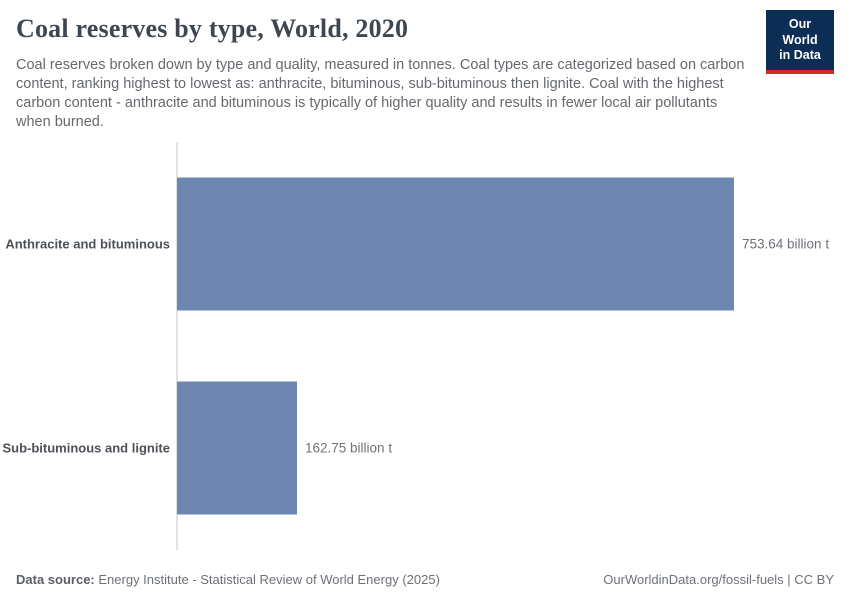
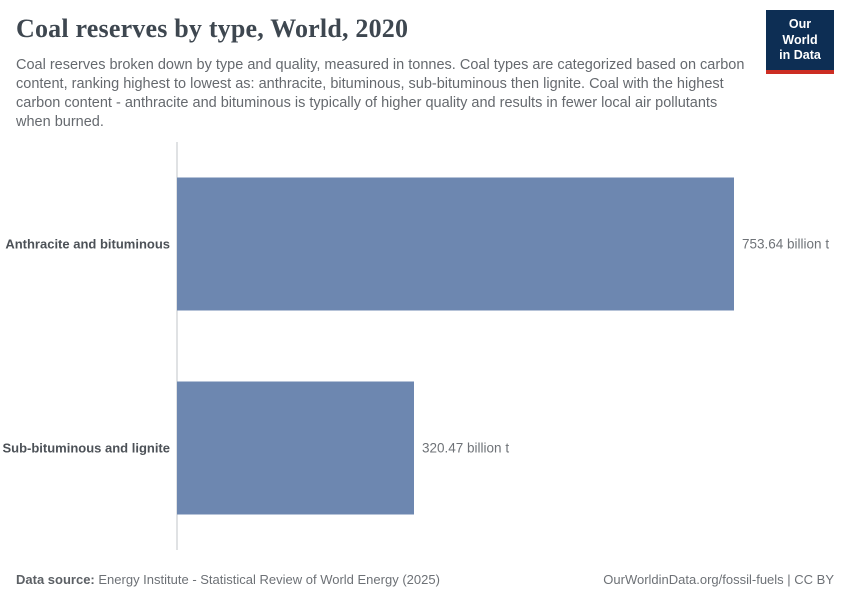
Sub-bituminous and lignite: 162.75 -> 320.47
